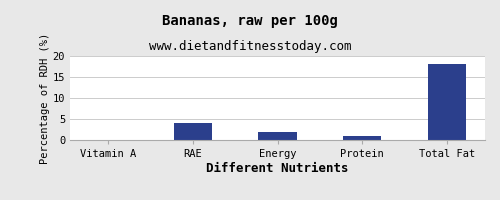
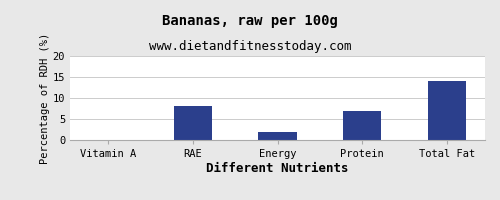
RAE: 4 -> 8
Protein: 1 -> 7
Total Fat: 18 -> 14
